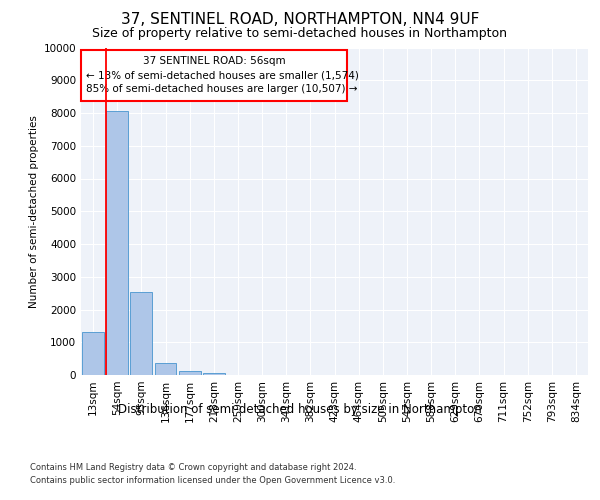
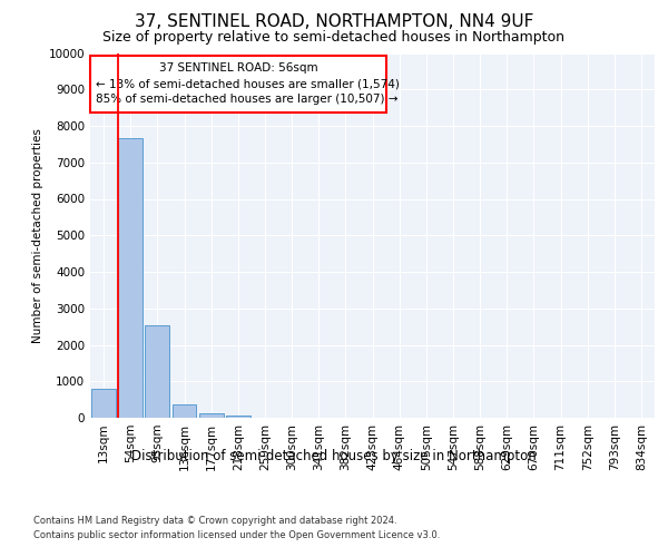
13sqm: 1300 -> 800
54sqm: 8050 -> 7650
